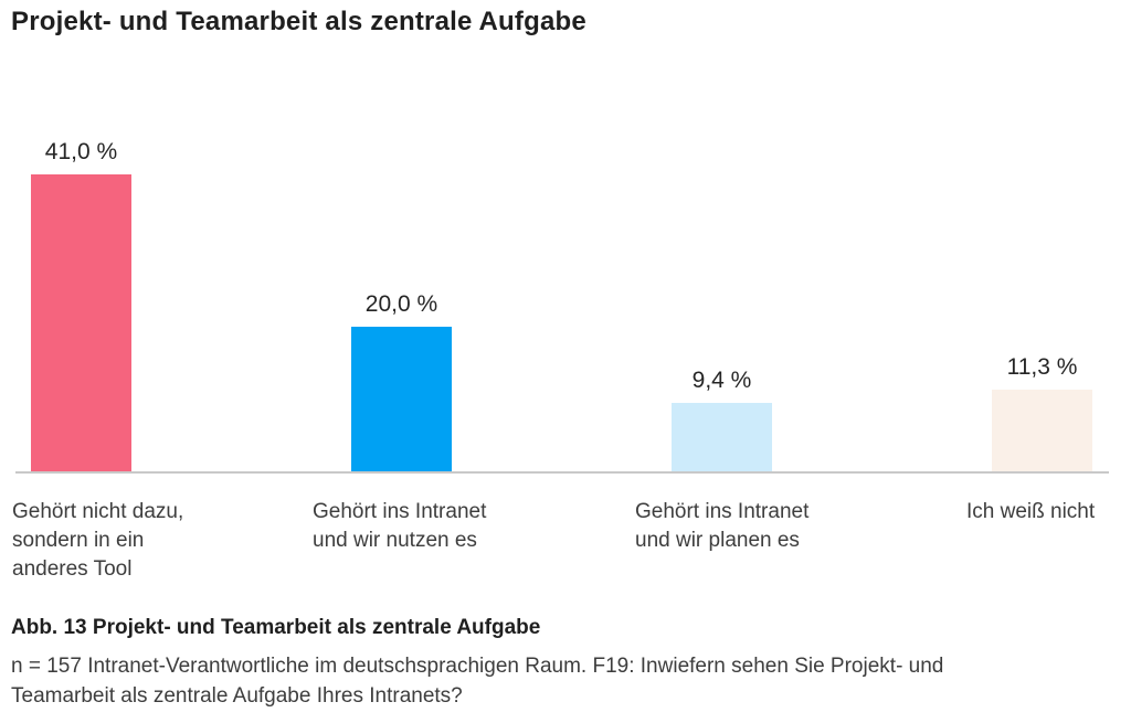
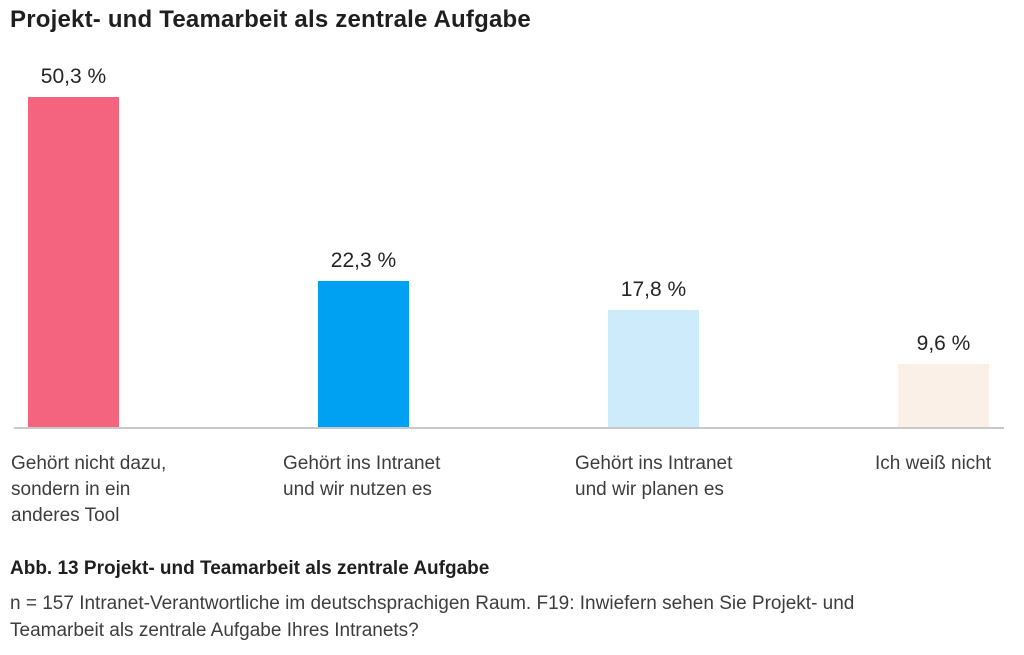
Gehört nicht dazu, sondern in ein anderes Tool: 41,0 -> 50,3
Gehört ins Intranet und wir nutzen es: 20,0 -> 22,3
Gehört ins Intranet und wir planen es: 9,4 -> 17,8
Ich weiß nicht: 11,3 -> 9,6
